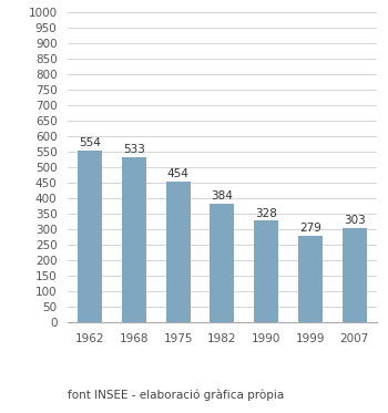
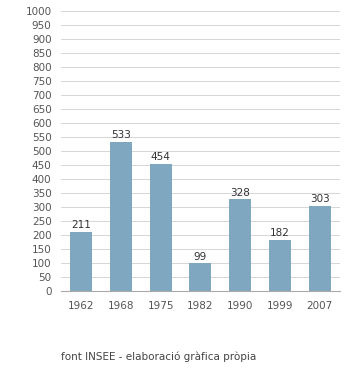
1962: 554 -> 211
1982: 384 -> 99
1999: 279 -> 182
